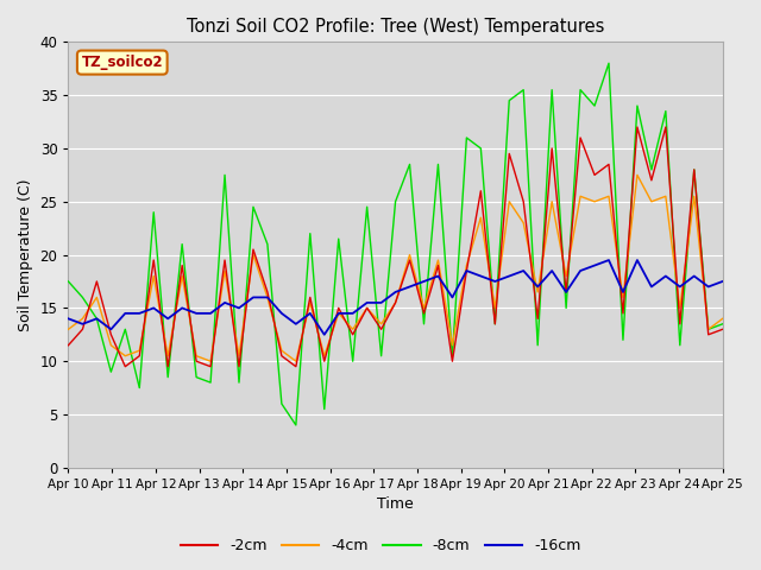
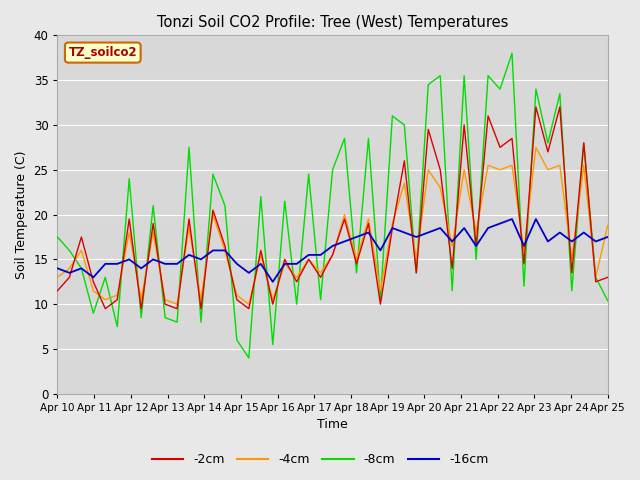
-4cm/Apr 25: 14.0 -> 18.8
-8cm/Apr 25: 13.5 -> 10.4
